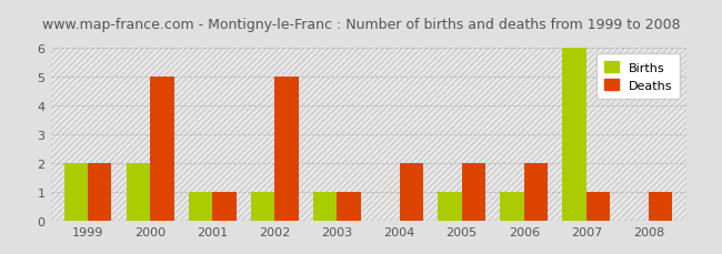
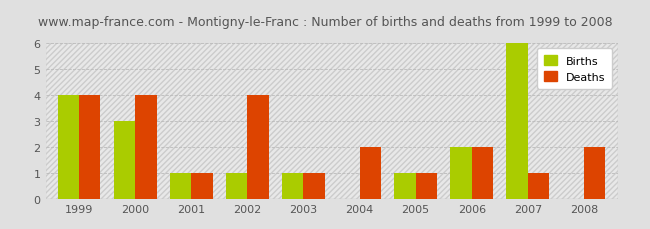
Births/1999: 2 -> 4
Deaths/1999: 2 -> 4
Births/2000: 2 -> 3
Deaths/2000: 5 -> 4
Deaths/2002: 5 -> 4
Deaths/2005: 2 -> 1
Births/2006: 1 -> 2
Deaths/2008: 1 -> 2
